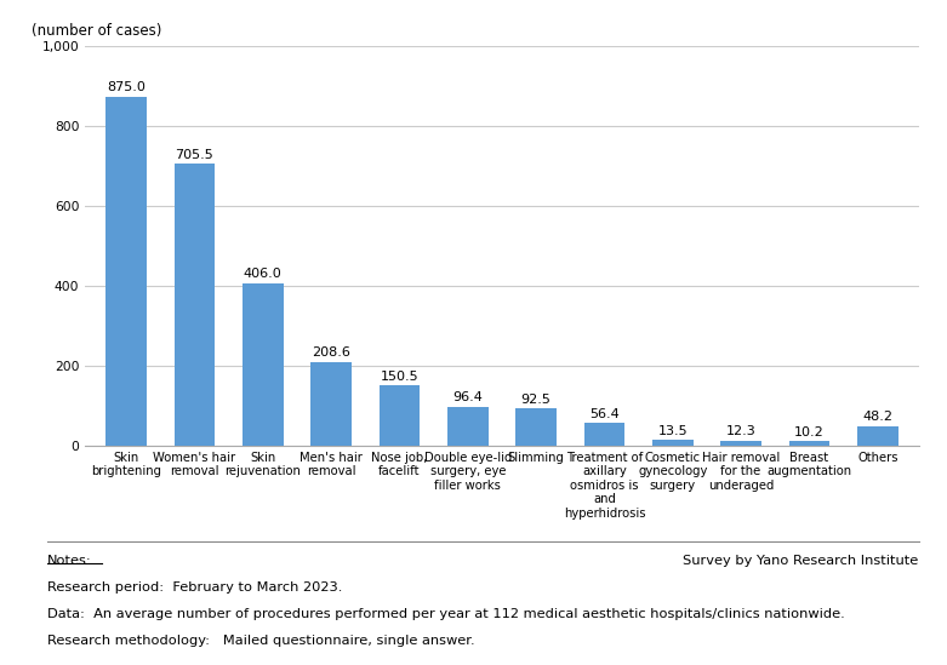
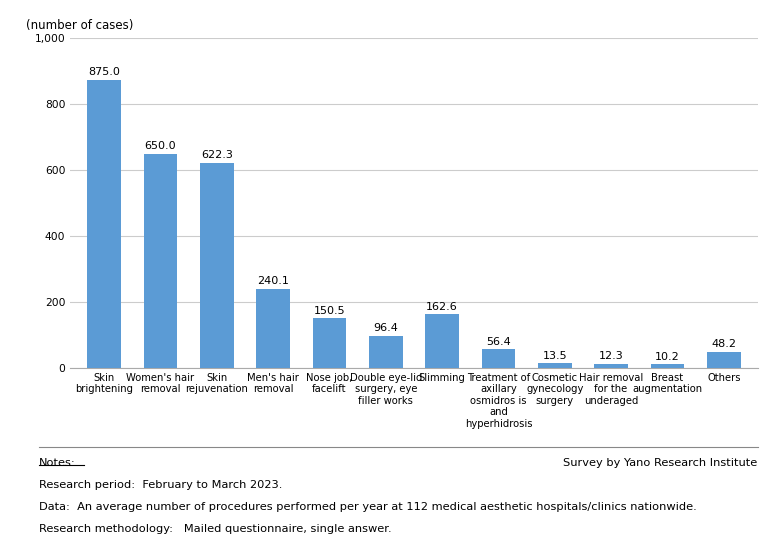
Women's hair removal: 705.5 -> 650.0
Skin rejuvenation: 406.0 -> 622.3
Men's hair removal: 208.6 -> 240.1
Slimming: 92.5 -> 162.6
